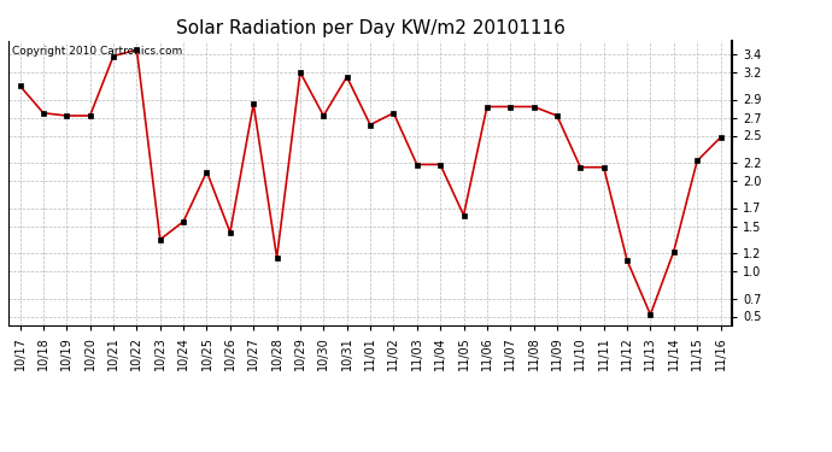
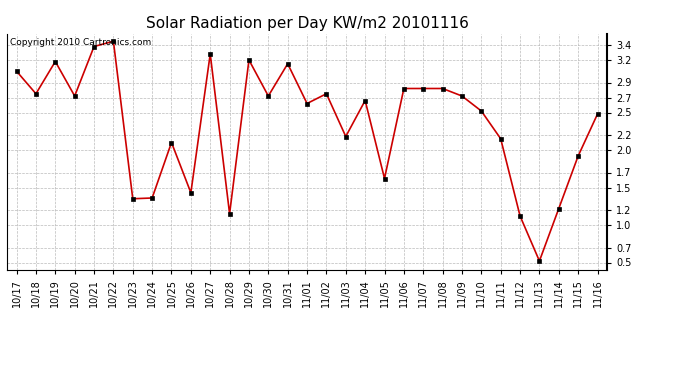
10/19: 2.72 -> 3.18
10/24: 1.55 -> 1.36
10/27: 2.85 -> 3.28
11/04: 2.18 -> 2.66
11/10: 2.15 -> 2.52
11/15: 2.22 -> 1.92
